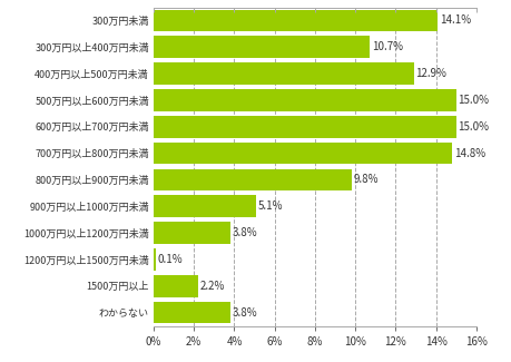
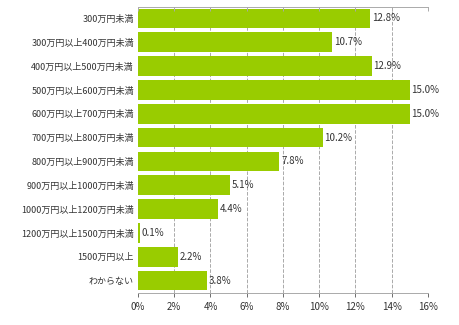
300万円未満: 14.1% -> 12.8%
700万円以上800万円未満: 14.8% -> 10.2%
800万円以上900万円未満: 9.8% -> 7.8%
1000万円以上1200万円未満: 3.8% -> 4.4%
